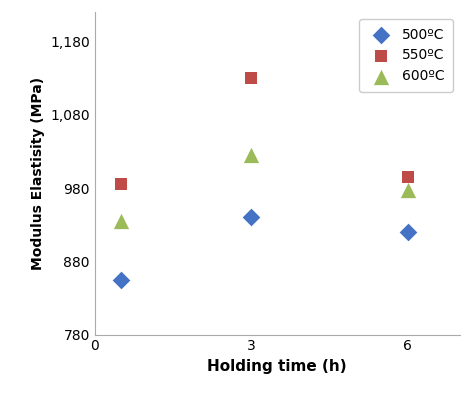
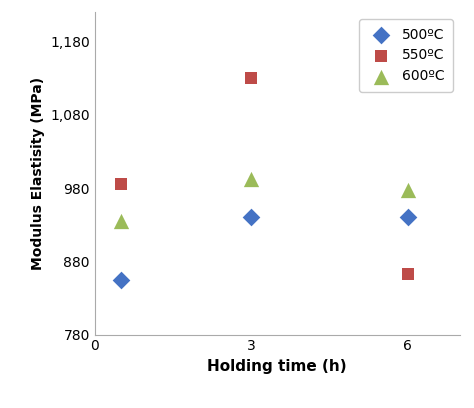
600ºC/3: 1,025 -> 992
500ºC/6: 920 -> 940
550ºC/6: 995 -> 862
